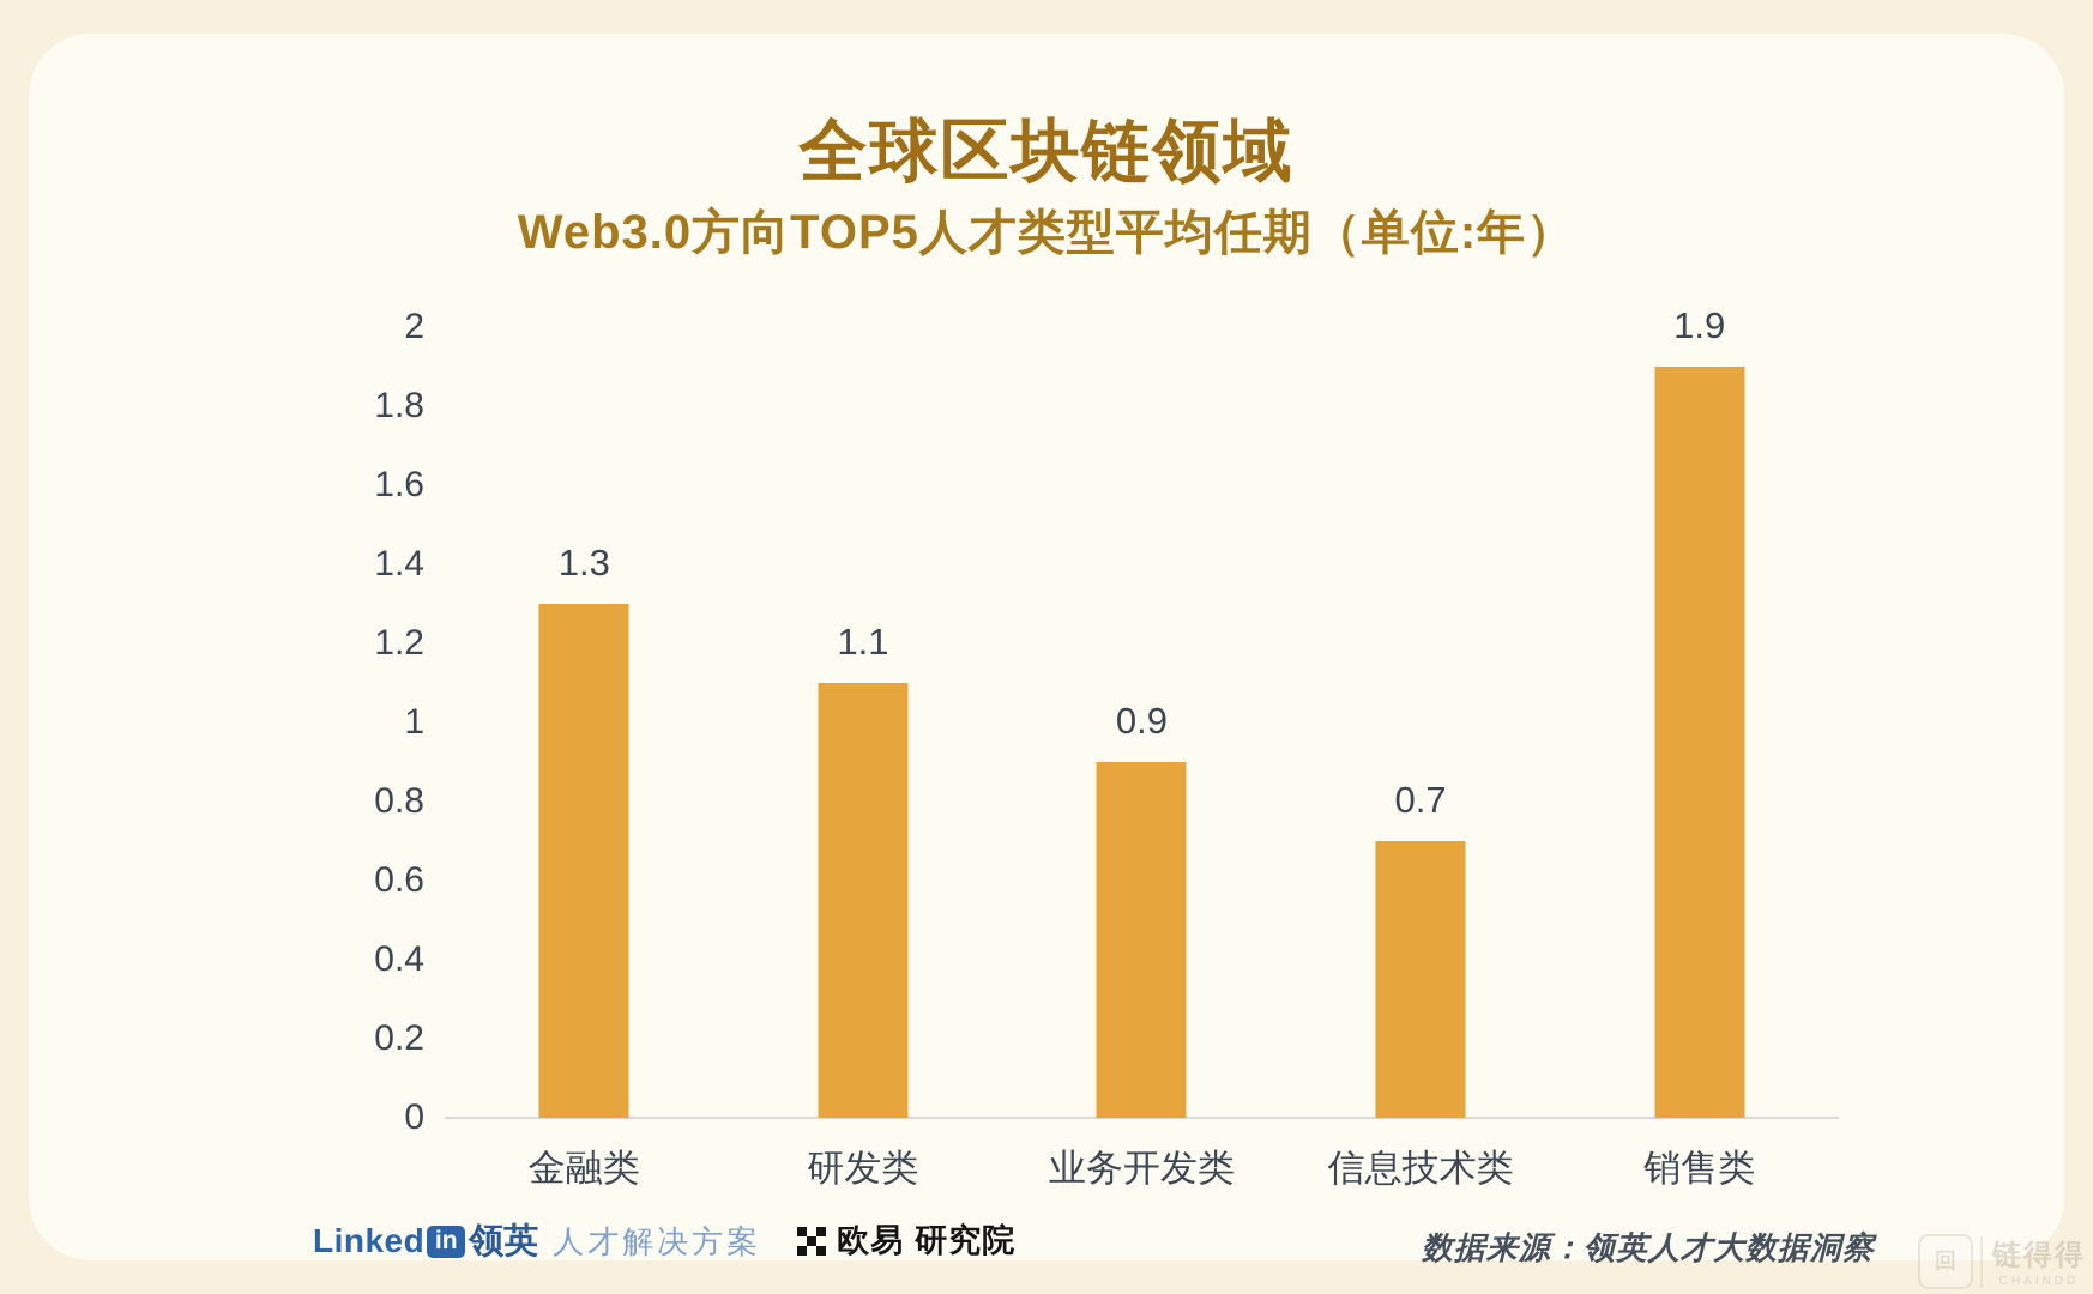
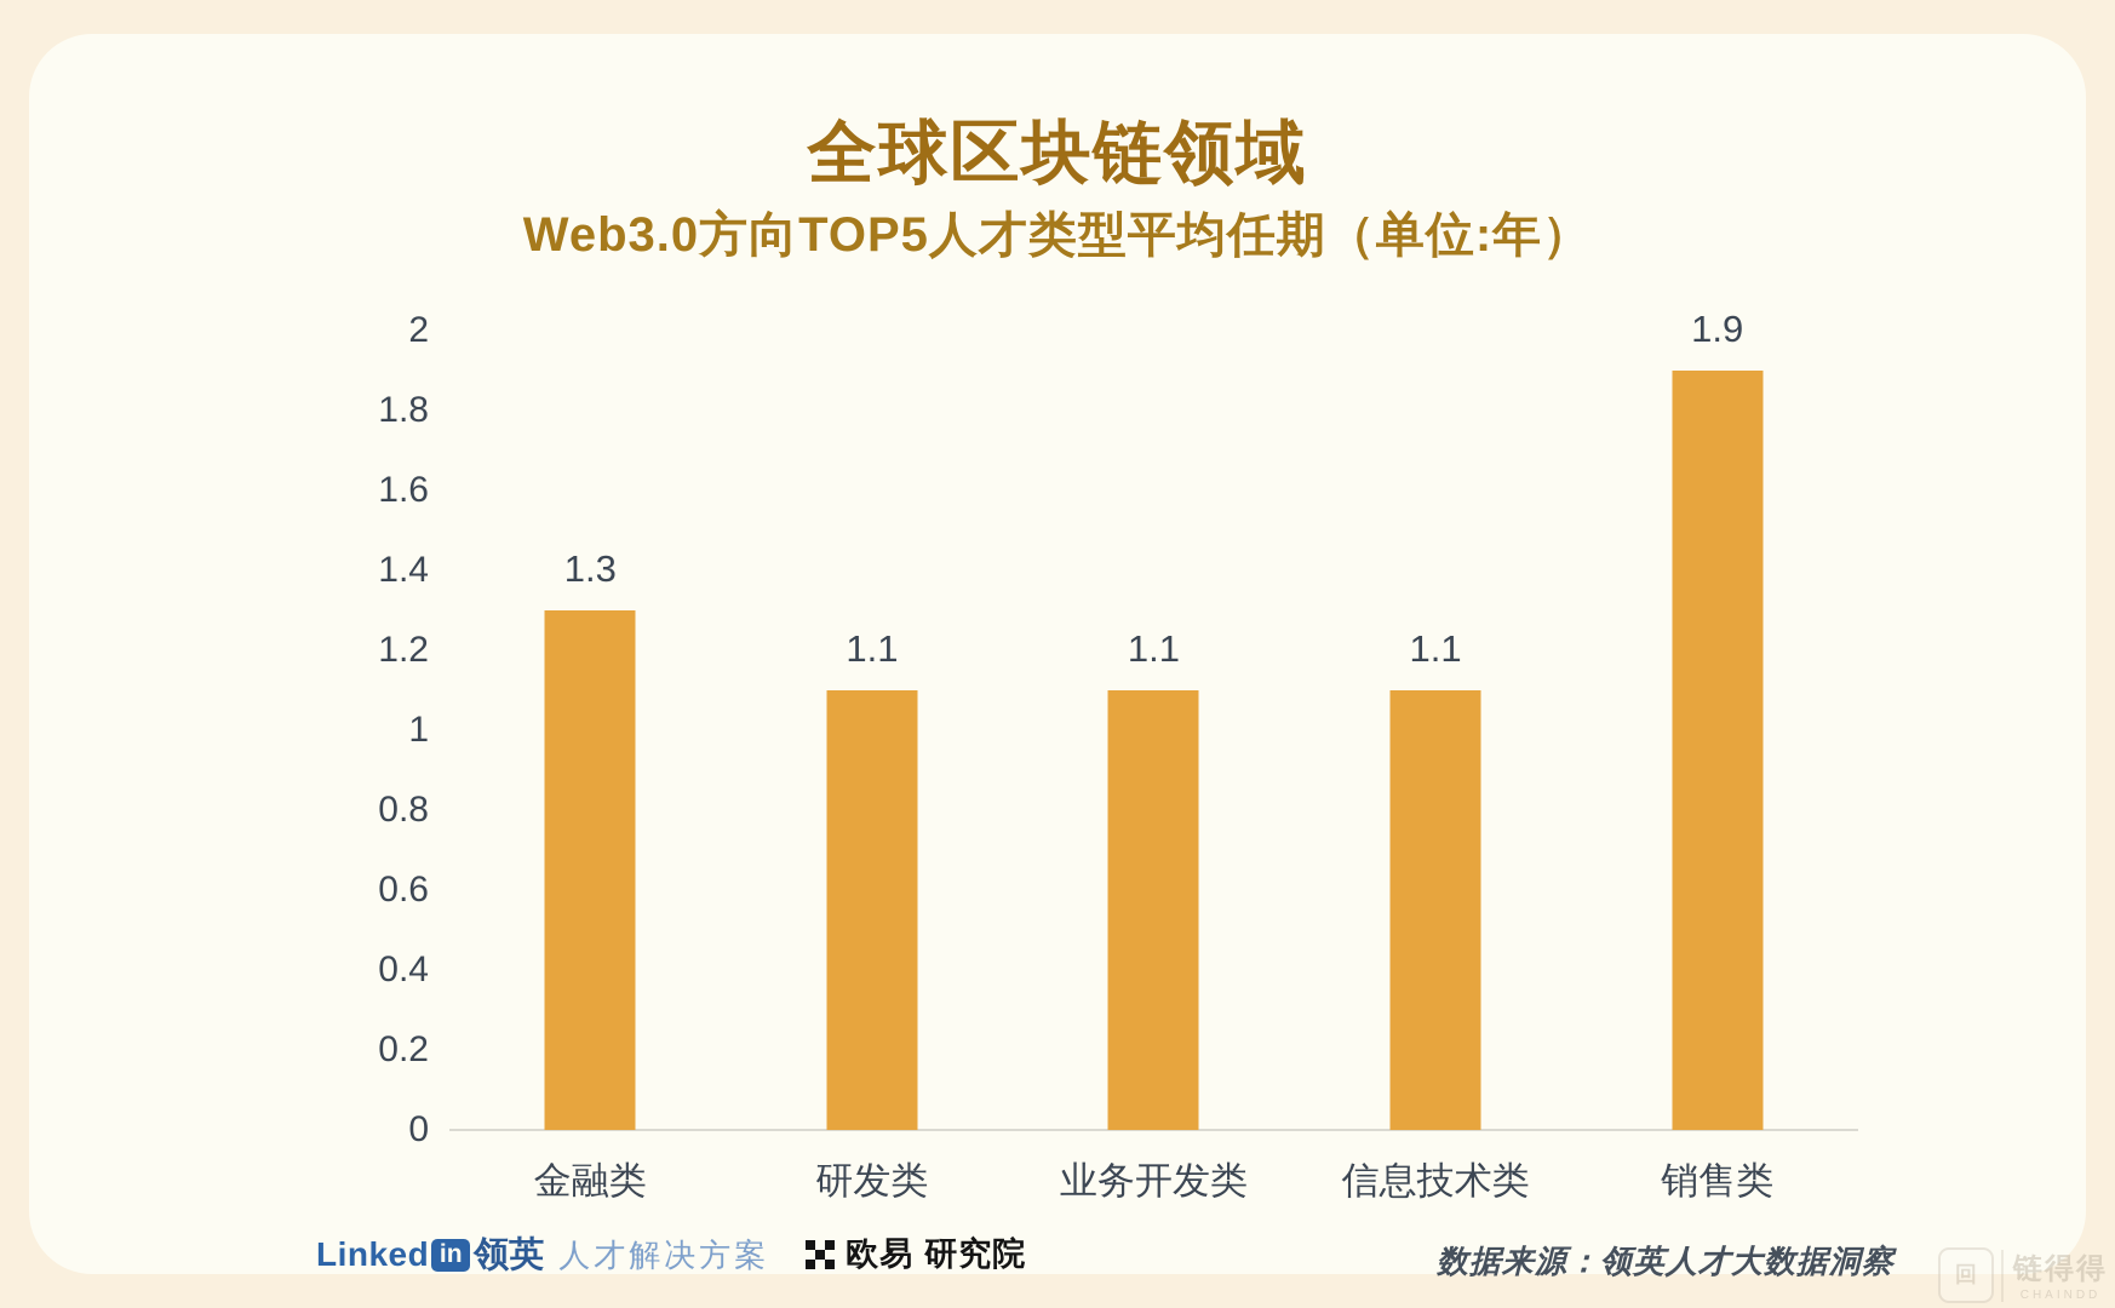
业务开发类: 0.9 -> 1.1
信息技术类: 0.7 -> 1.1
